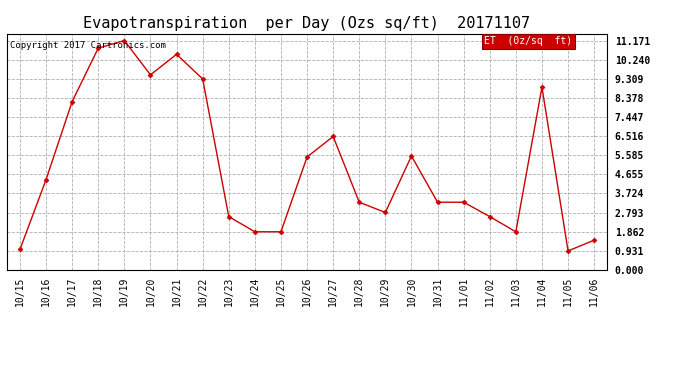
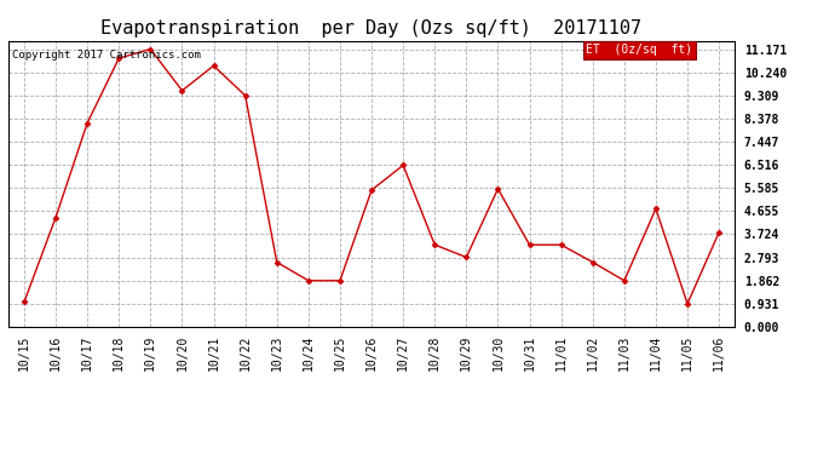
11/04: 8.90 -> 4.75
11/06: 1.45 -> 3.80
